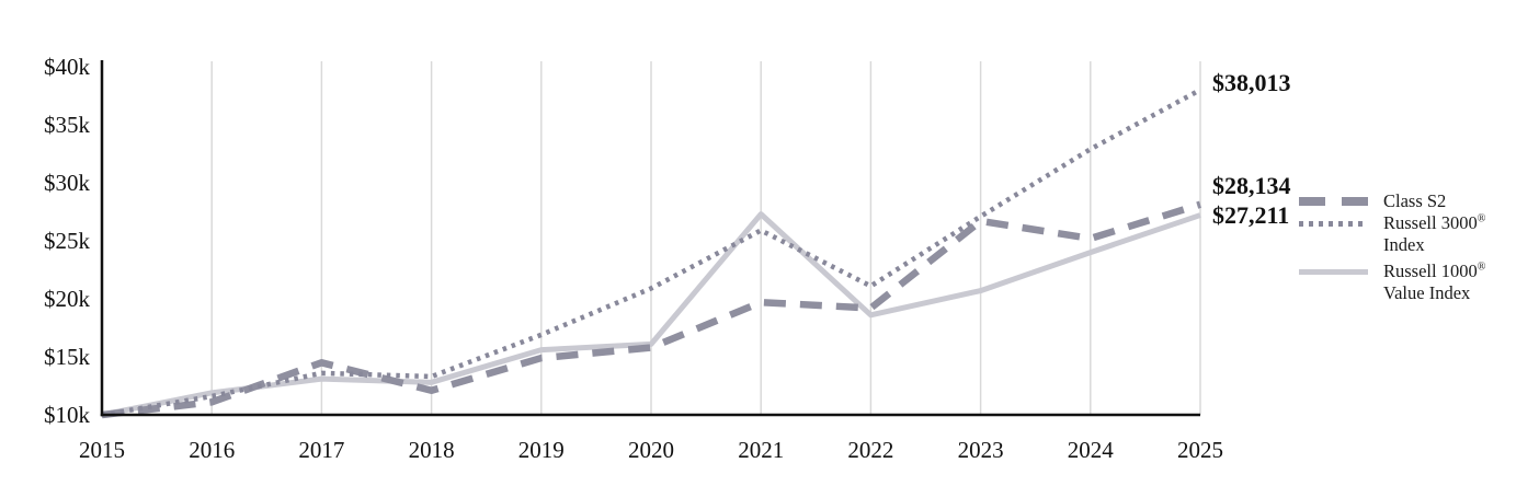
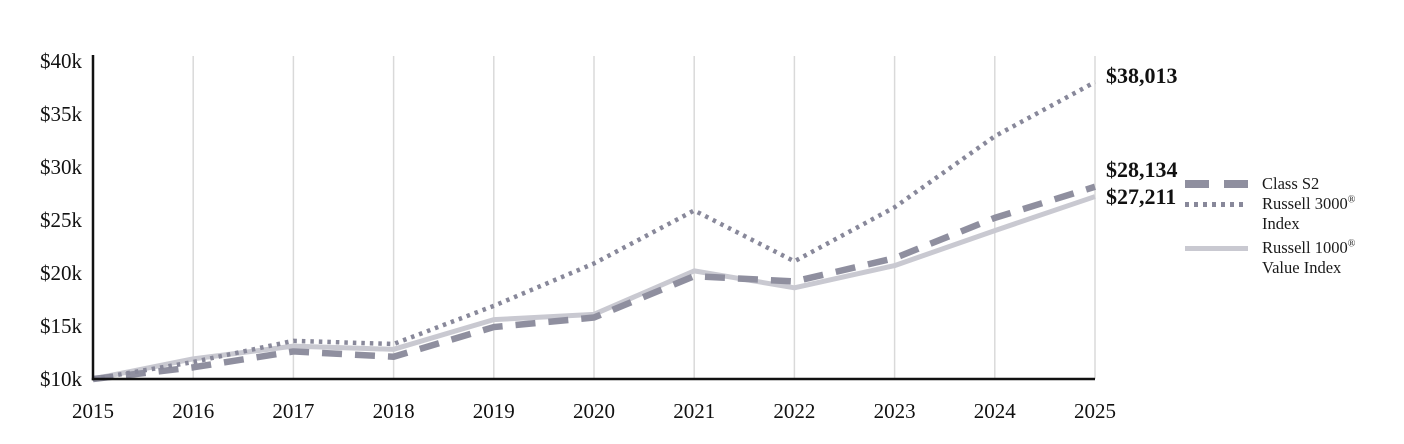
Class S2/2017: $14.5k -> $12.6k
Russell 1000® Value Index/2021: $27.3k -> $20.2k
Class S2/2023: $26.7k -> $21.4k
Russell 3000® Index/2023: $27.1k -> $26.2k
